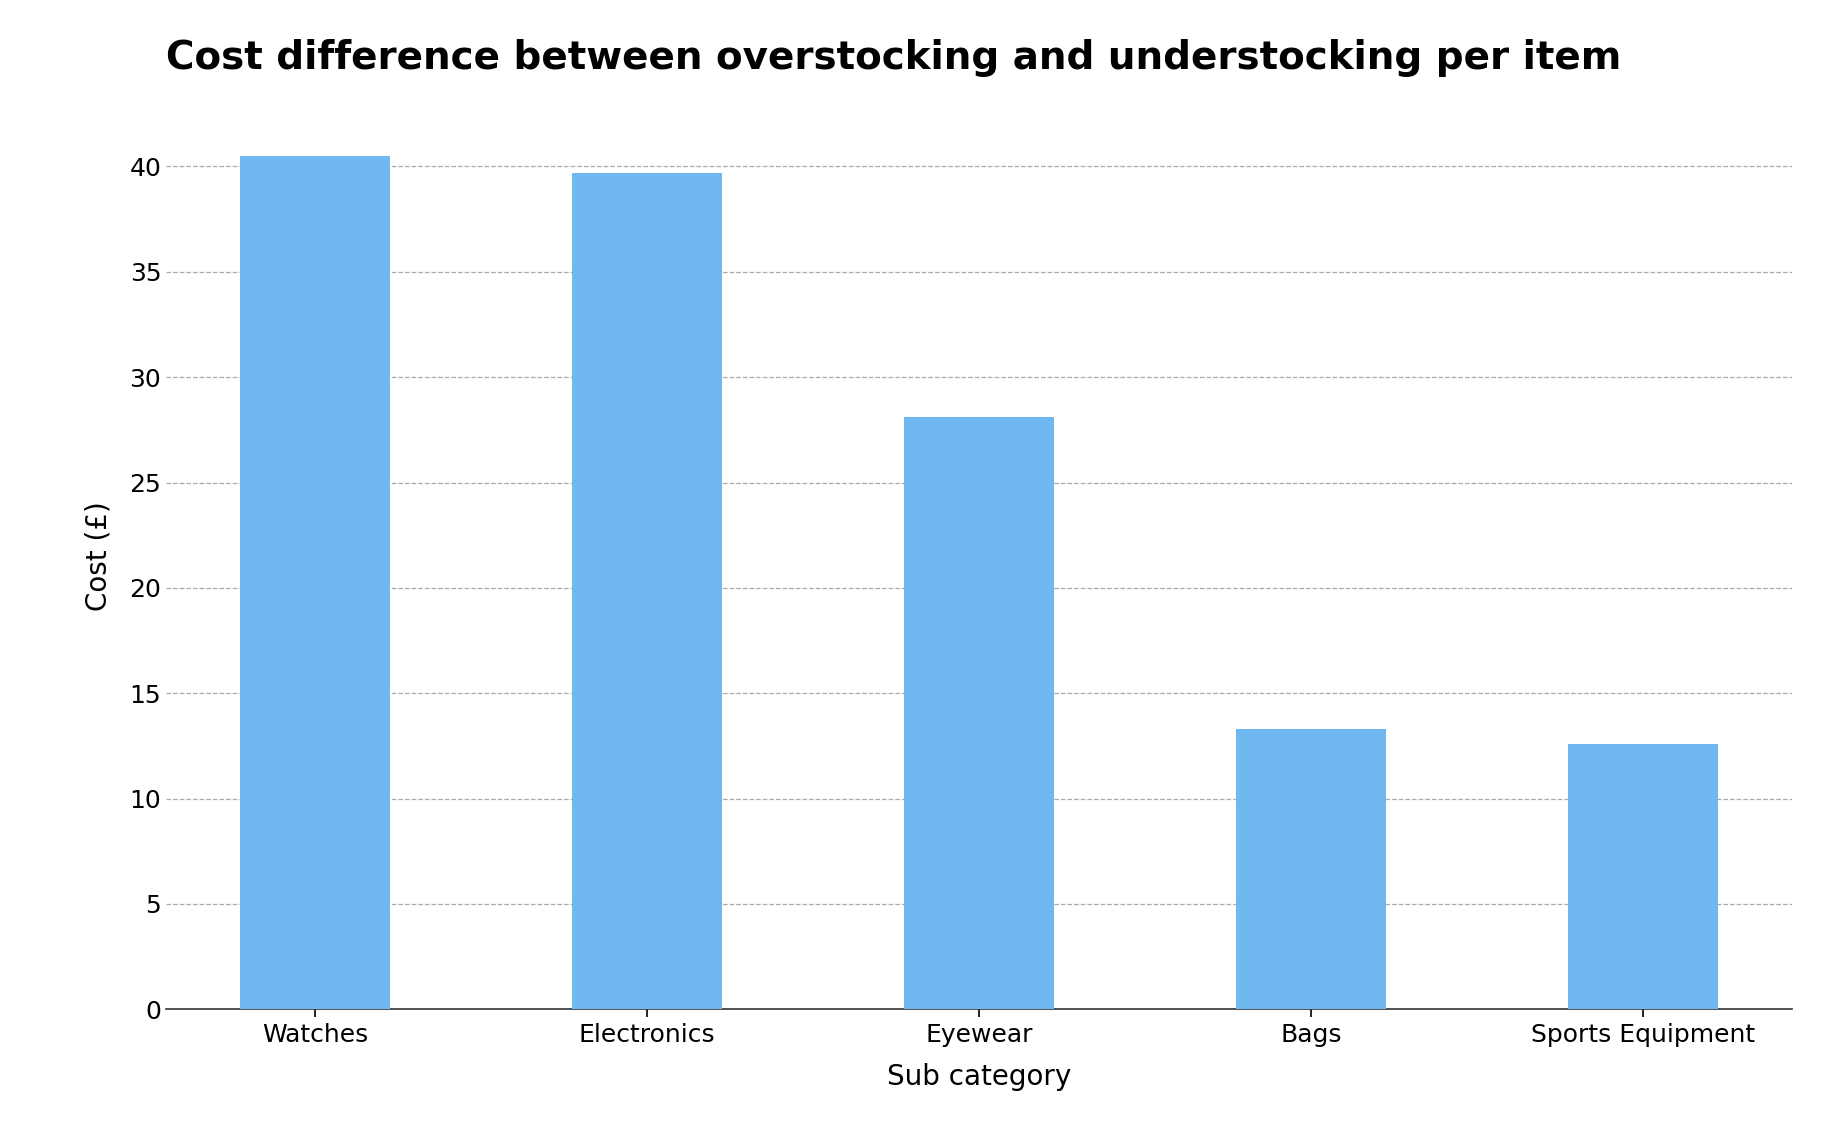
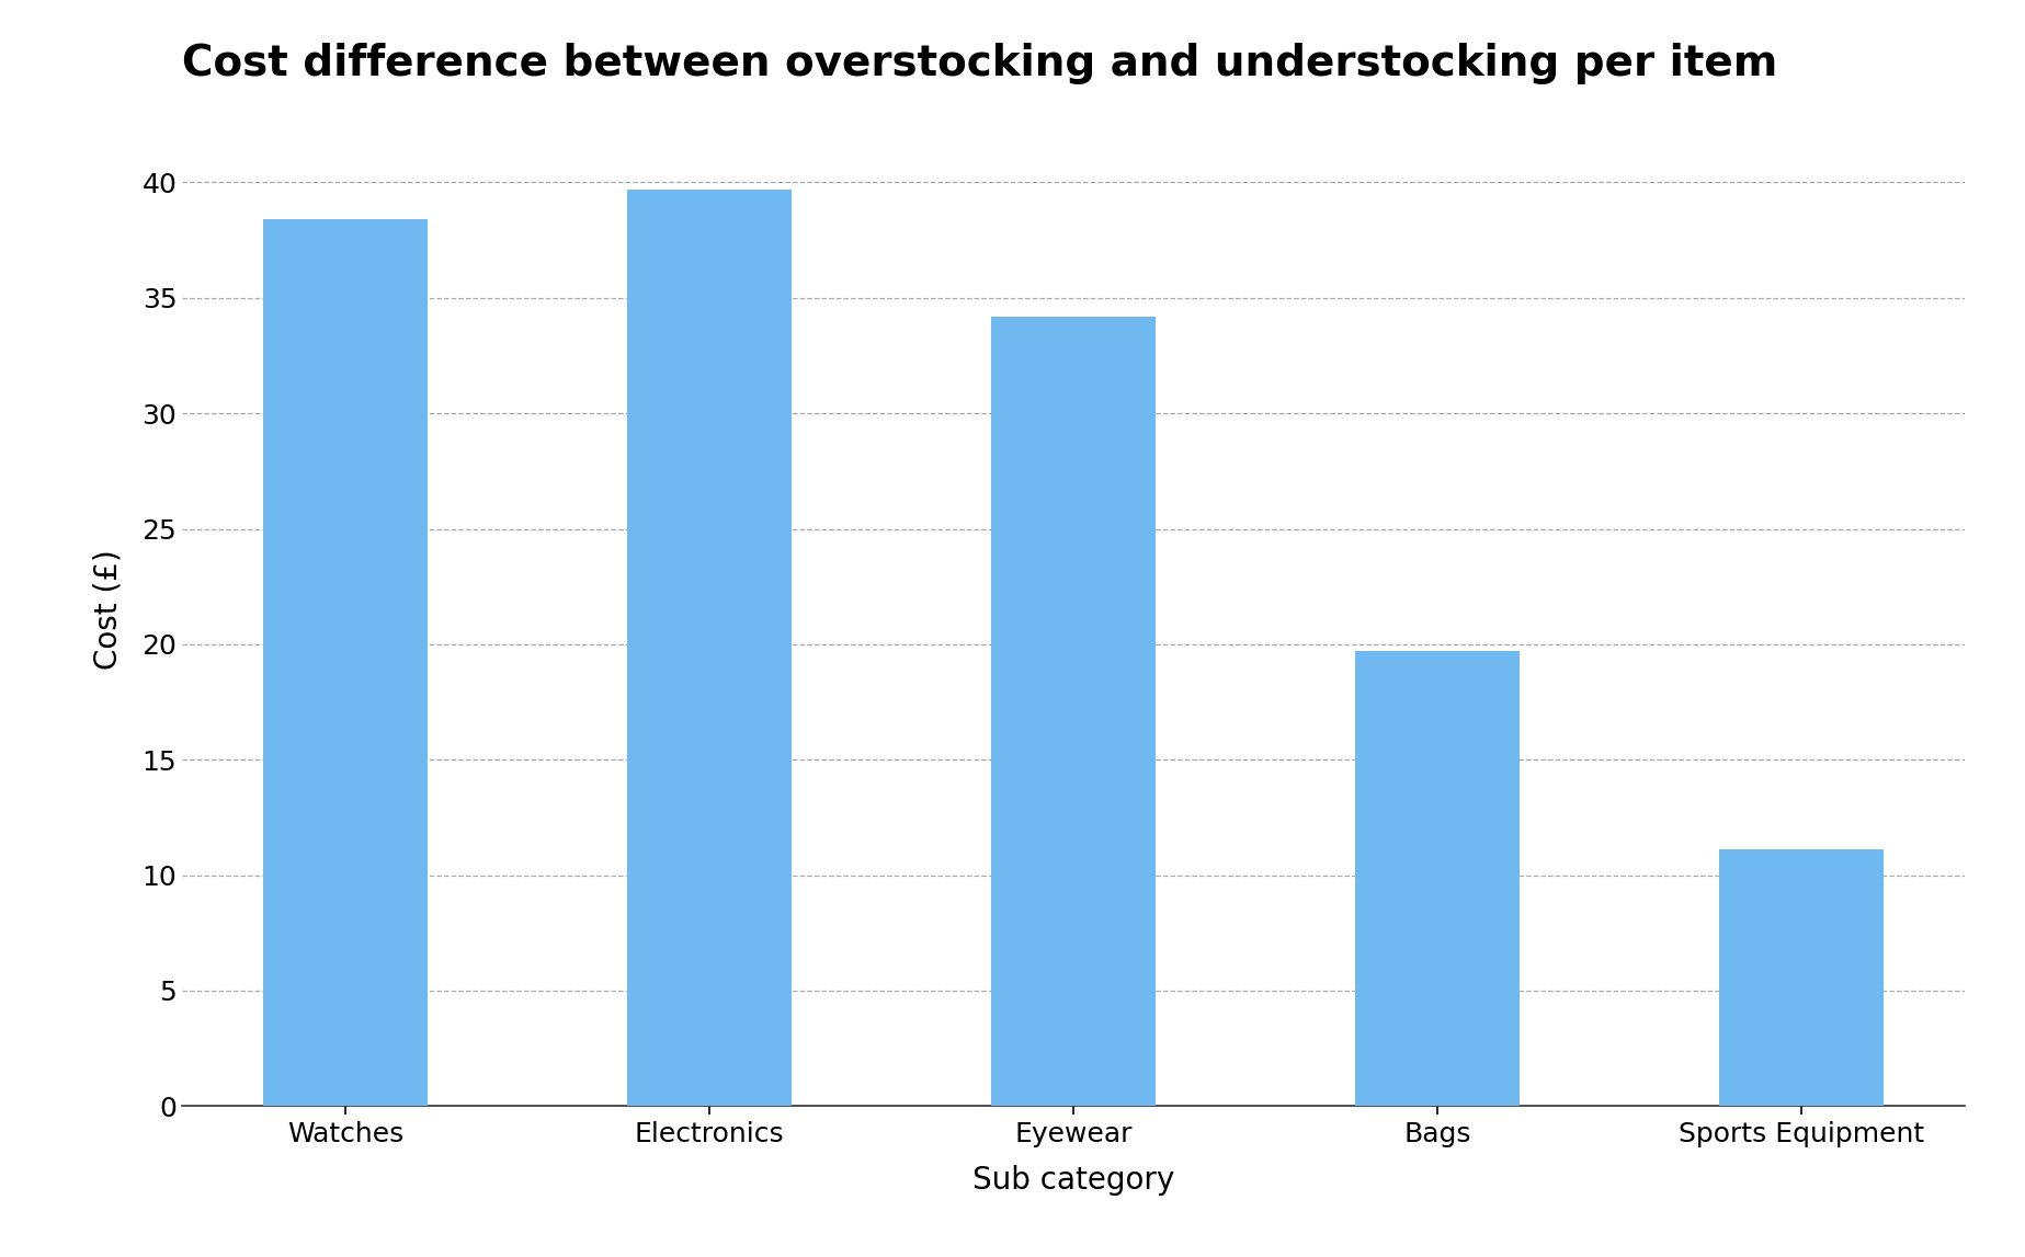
Watches: 40.5 -> 38.4
Eyewear: 28.1 -> 34.2
Bags: 13.3 -> 19.7
Sports Equipment: 12.6 -> 11.1
